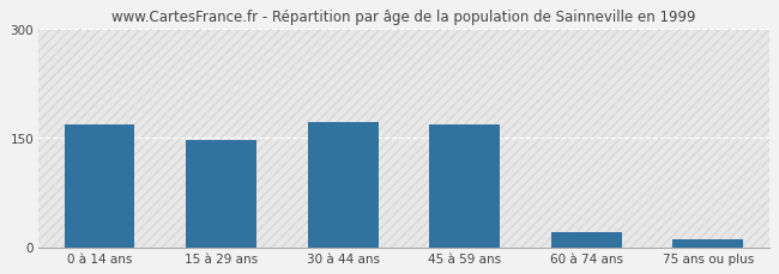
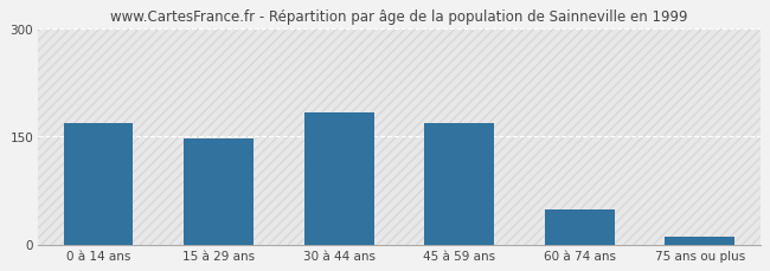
30 à 44 ans: 172 -> 184
60 à 74 ans: 21 -> 48
